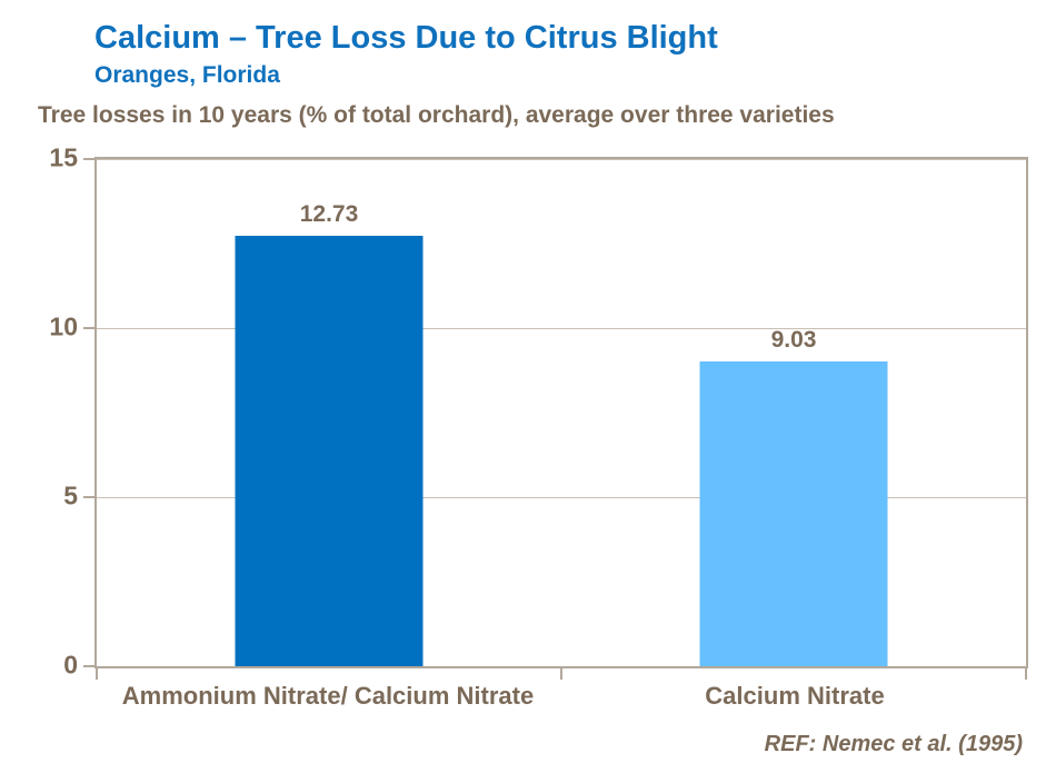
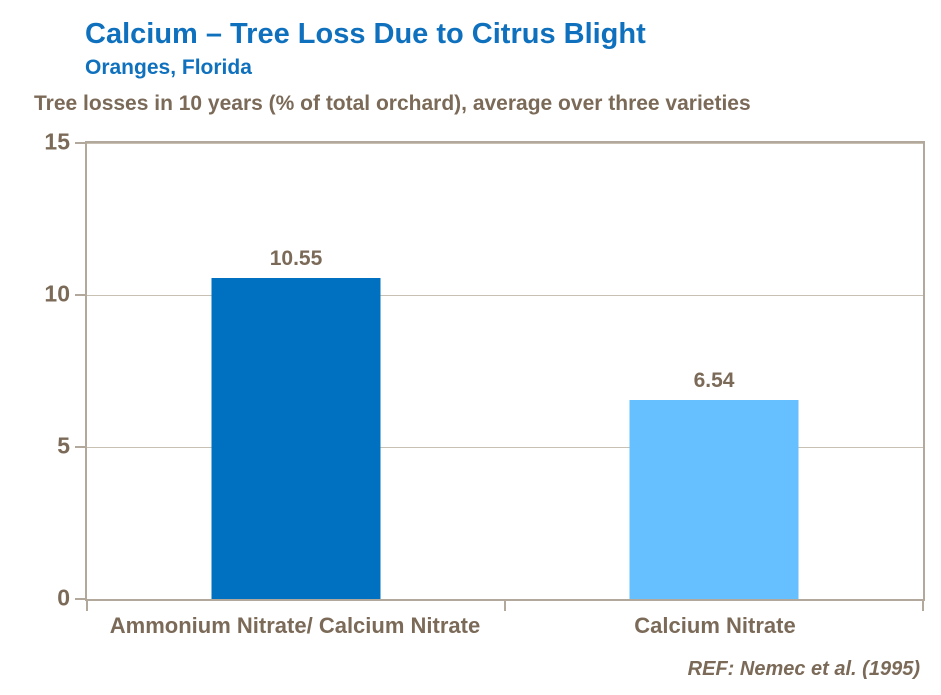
Ammonium Nitrate/ Calcium Nitrate: 12.73 -> 10.55
Calcium Nitrate: 9.03 -> 6.54
